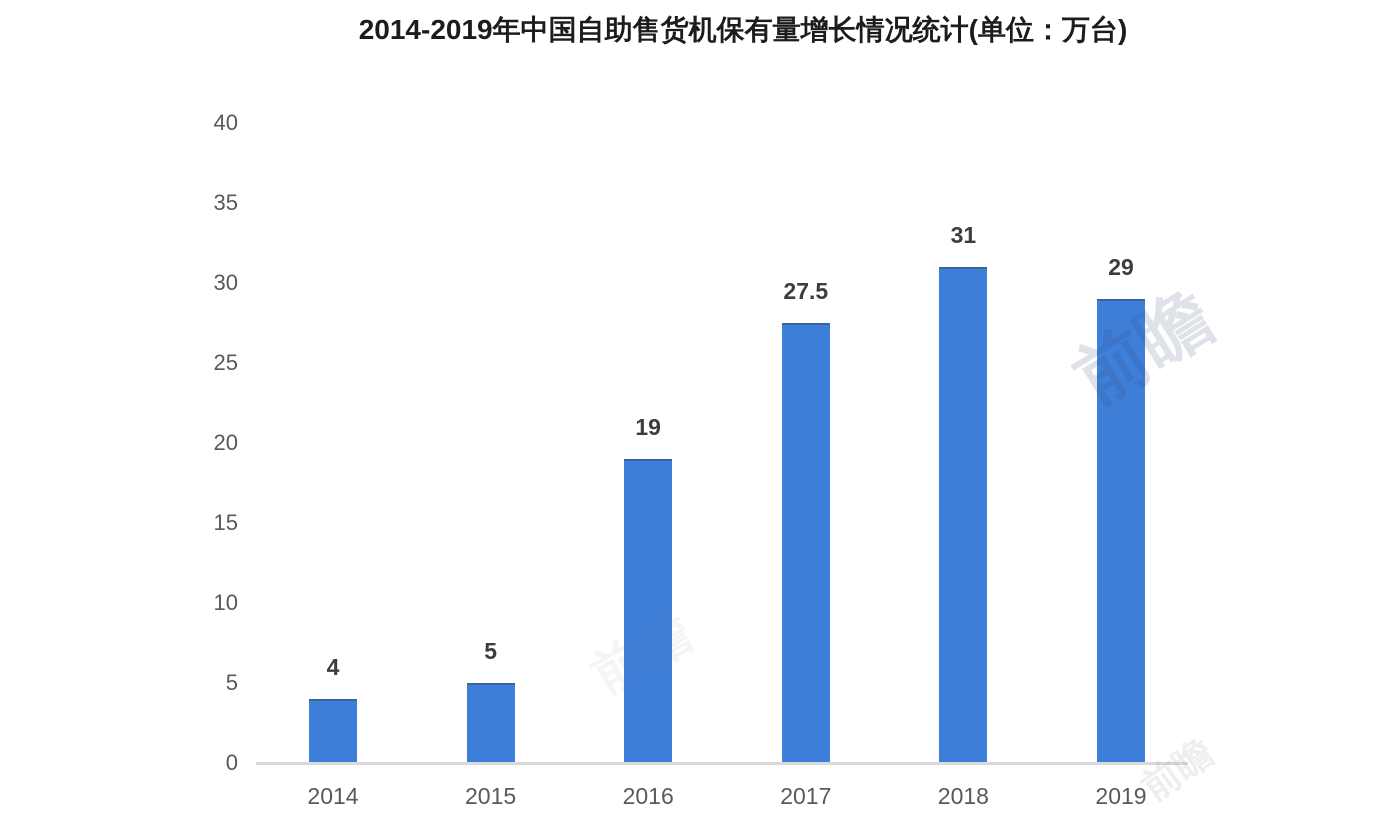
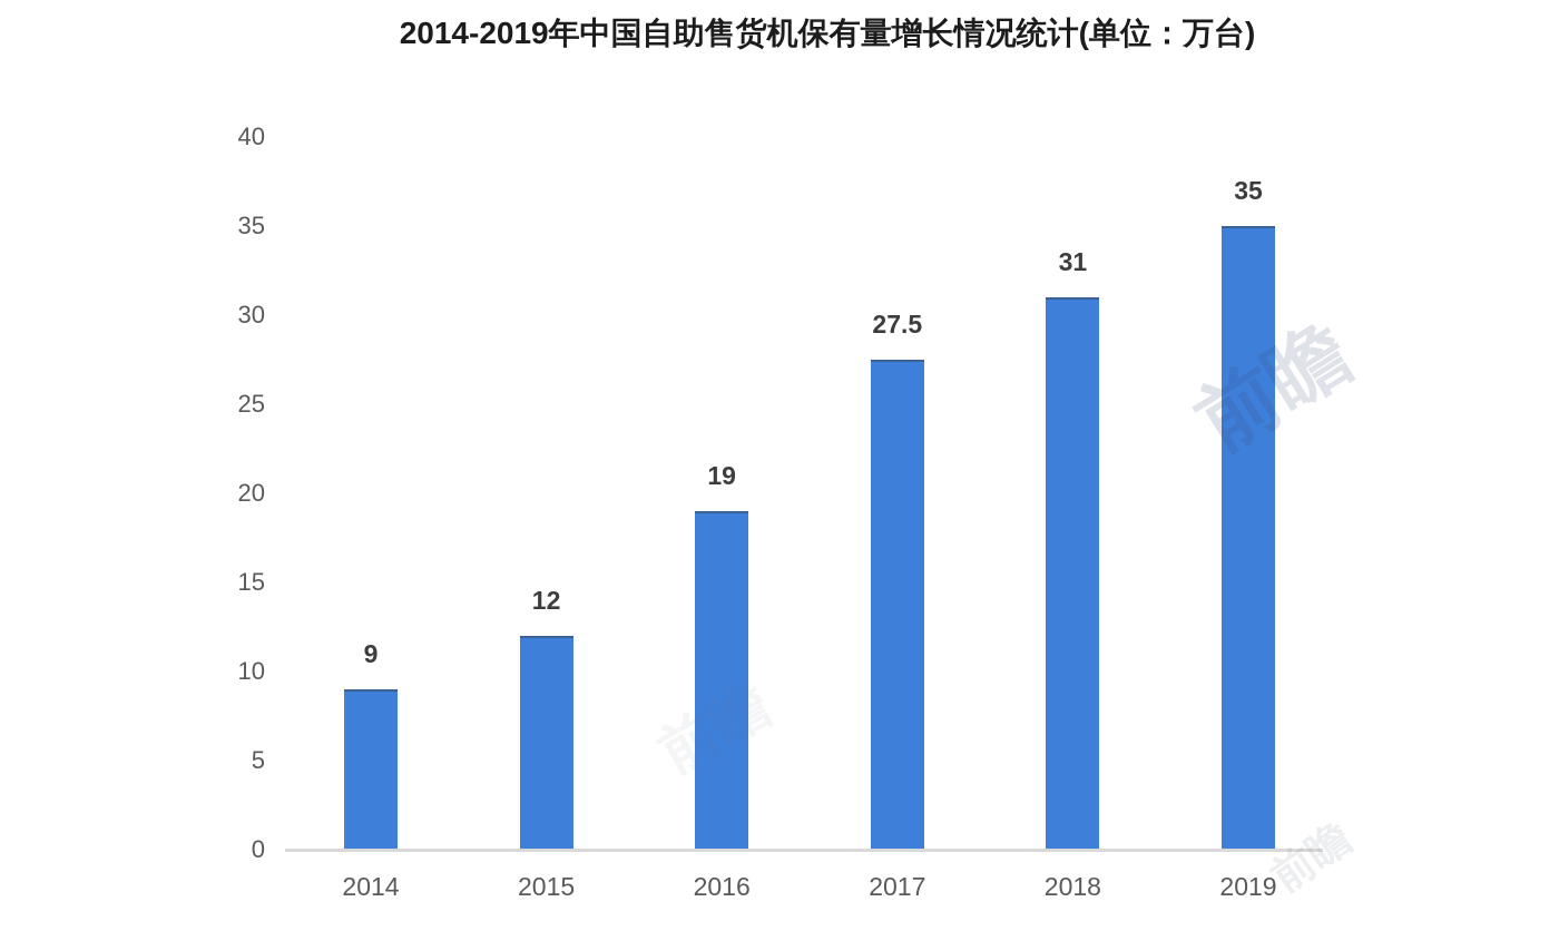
2014: 4 -> 9
2015: 5 -> 12
2019: 29 -> 35
